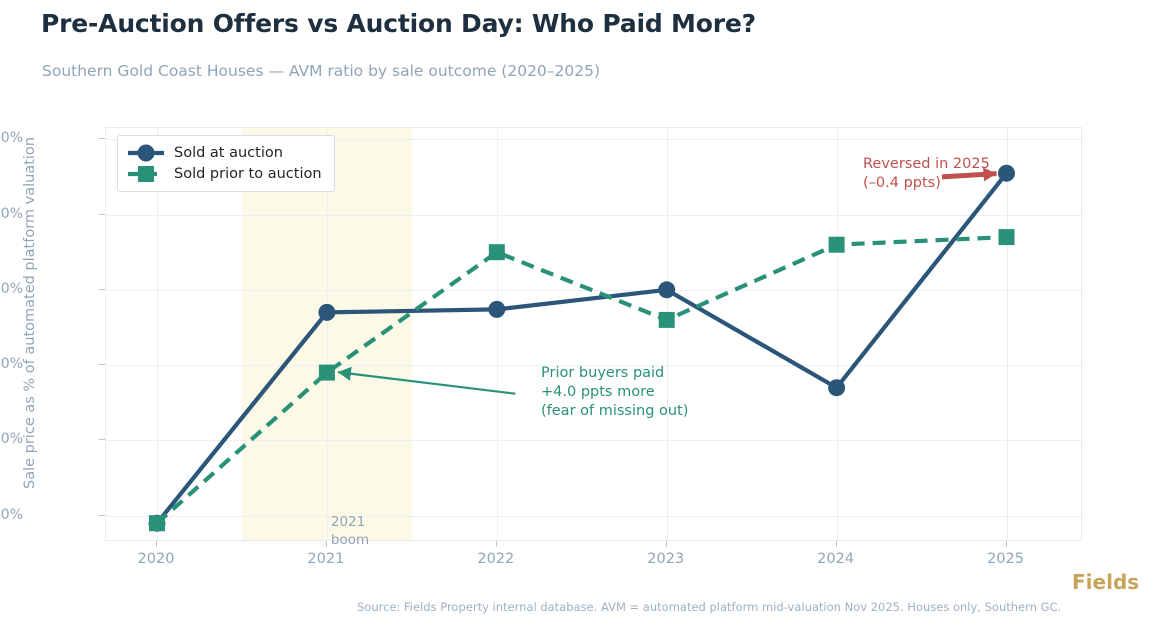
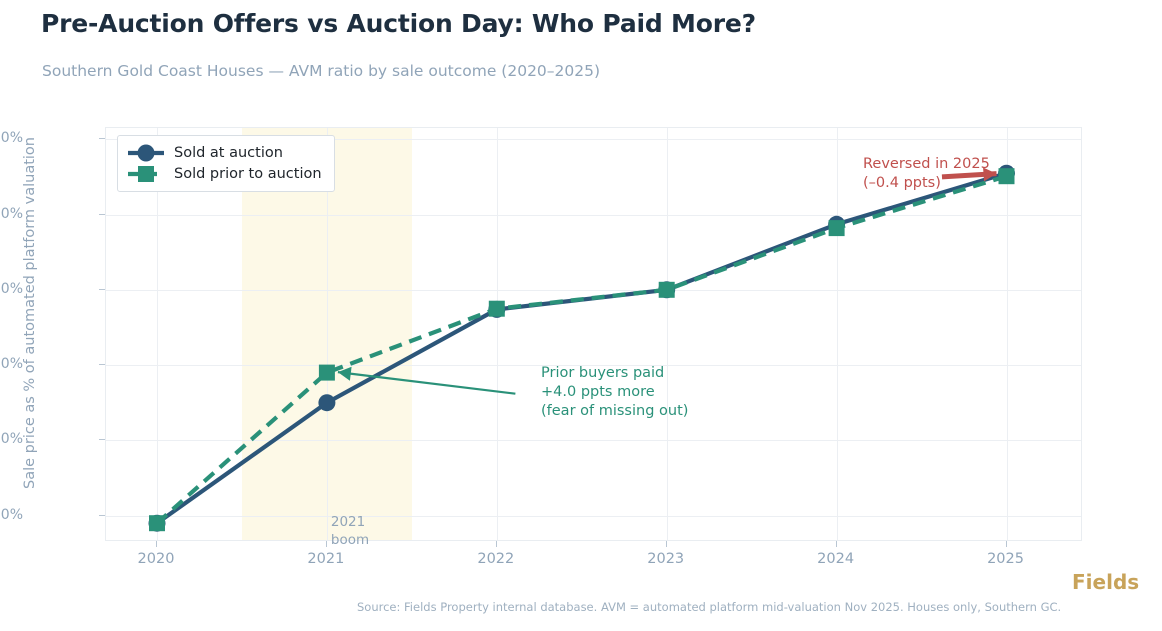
Sold at auction/2021: 77% -> 65%
Sold prior to auction/2022: 85% -> 78%
Sold prior to auction/2023: 76% -> 80%
Sold at auction/2024: 67% -> 89%
Sold prior to auction/2024: 86% -> 88%
Sold prior to auction/2025: 87% -> 95%
